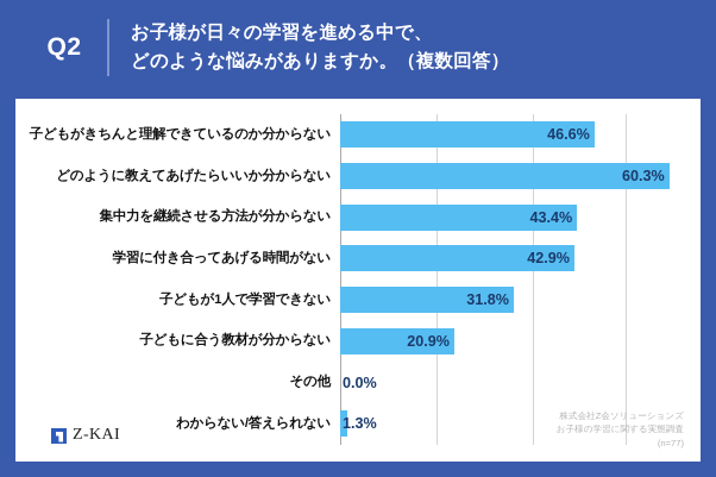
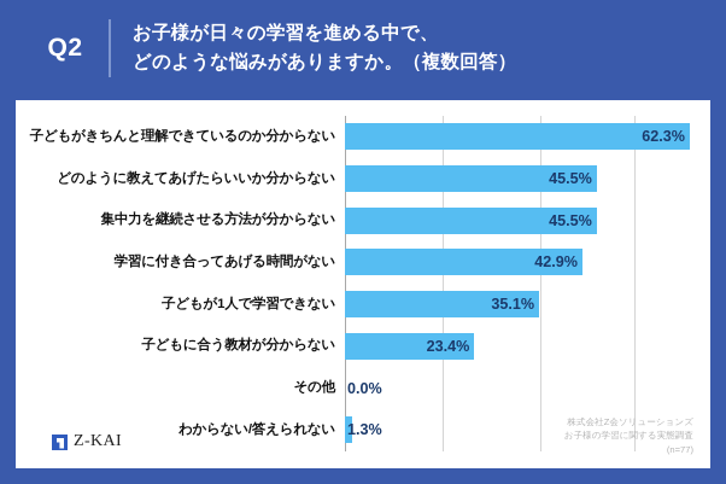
子どもがきちんと理解できているのか分からない: 46.6% -> 62.3%
どのように教えてあげたらいいか分からない: 60.3% -> 45.5%
集中力を継続させる方法が分からない: 43.4% -> 45.5%
子どもが1人で学習できない: 31.8% -> 35.1%
子どもに合う教材が分からない: 20.9% -> 23.4%
